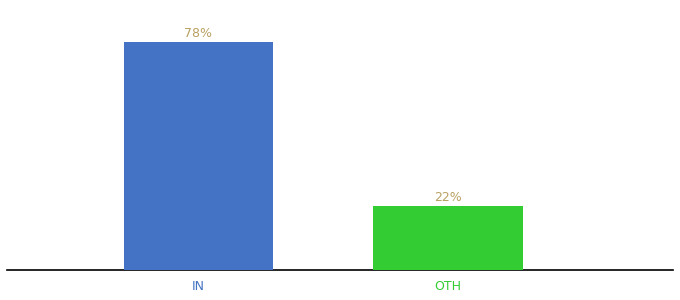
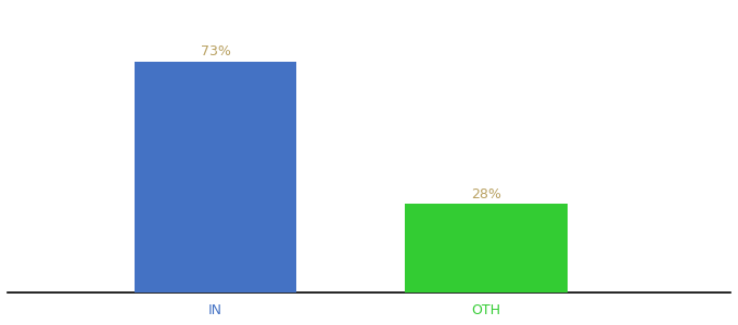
IN: 78% -> 73%
OTH: 22% -> 28%
